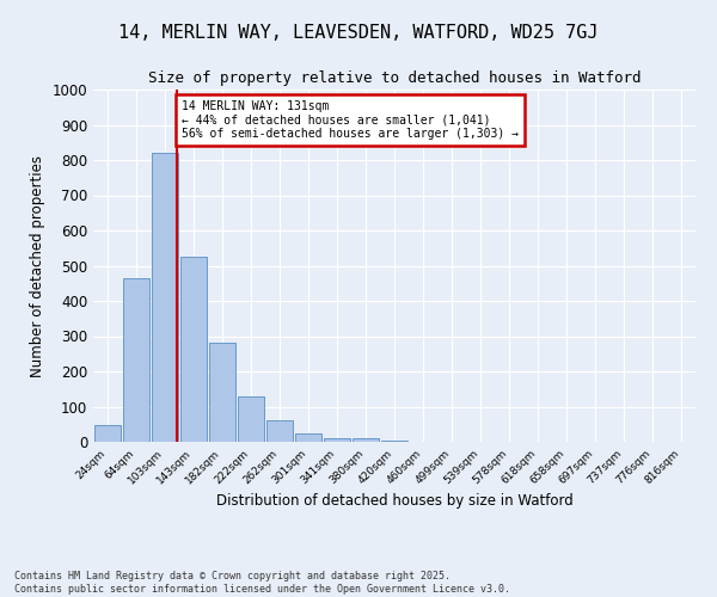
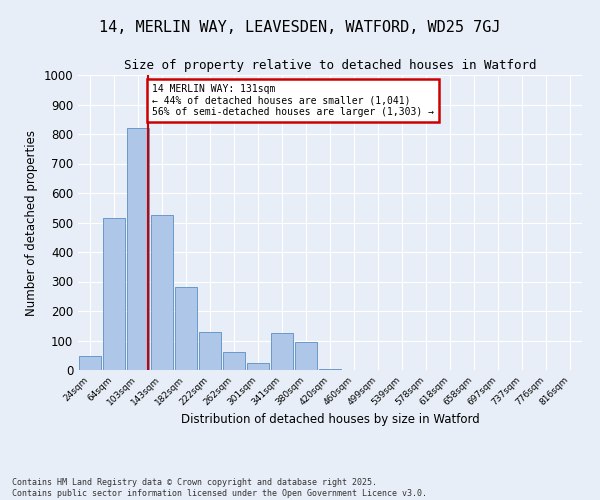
64sqm: 465 -> 515
341sqm: 10 -> 125
380sqm: 10 -> 95
